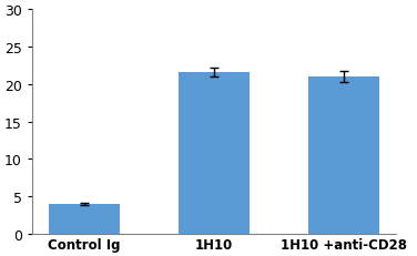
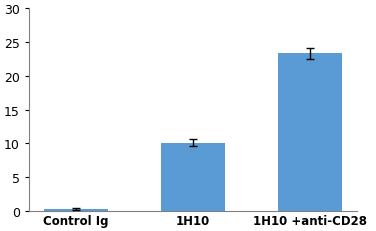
Control Ig: 4.0 -> 0.3
1H10: 21.6 -> 10.1
1H10 +anti-CD28: 21.0 -> 23.3
